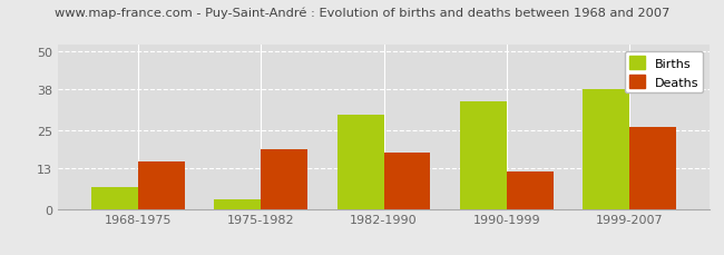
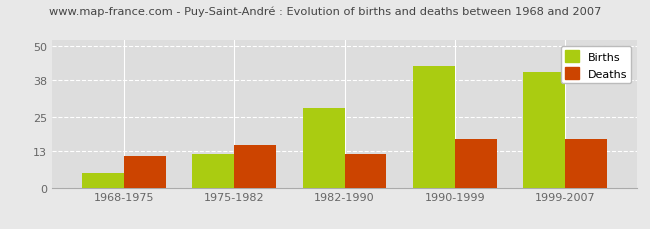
Births/1968-1975: 7 -> 5
Deaths/1968-1975: 15 -> 11
Births/1975-1982: 3 -> 12
Deaths/1975-1982: 19 -> 15
Births/1982-1990: 30 -> 28
Deaths/1982-1990: 18 -> 12
Births/1990-1999: 34 -> 43
Deaths/1990-1999: 12 -> 17
Births/1999-2007: 38 -> 41
Deaths/1999-2007: 26 -> 17
